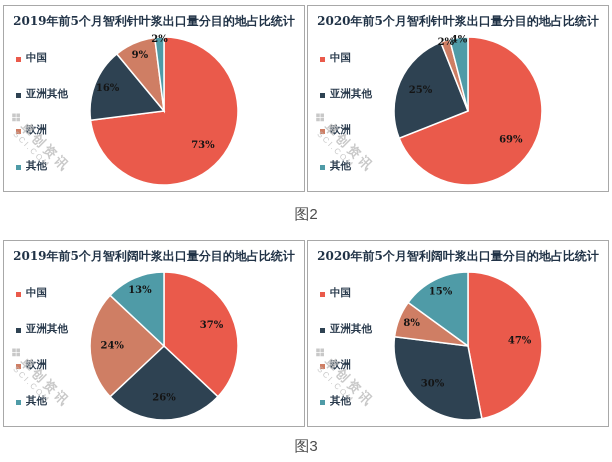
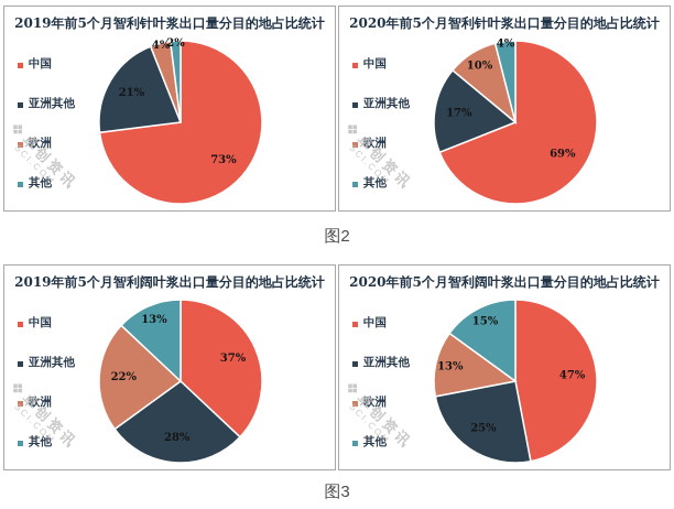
2019年前5个月智利针叶浆出口量分目的地占比统计/亚洲其他: 16% -> 21%
2019年前5个月智利针叶浆出口量分目的地占比统计/欧洲: 9% -> 4%
2020年前5个月智利针叶浆出口量分目的地占比统计/亚洲其他: 25% -> 17%
2020年前5个月智利针叶浆出口量分目的地占比统计/欧洲: 2% -> 10%
2019年前5个月智利阔叶浆出口量分目的地占比统计/亚洲其他: 26% -> 28%
2019年前5个月智利阔叶浆出口量分目的地占比统计/欧洲: 24% -> 22%
2020年前5个月智利阔叶浆出口量分目的地占比统计/亚洲其他: 30% -> 25%
2020年前5个月智利阔叶浆出口量分目的地占比统计/欧洲: 8% -> 13%
